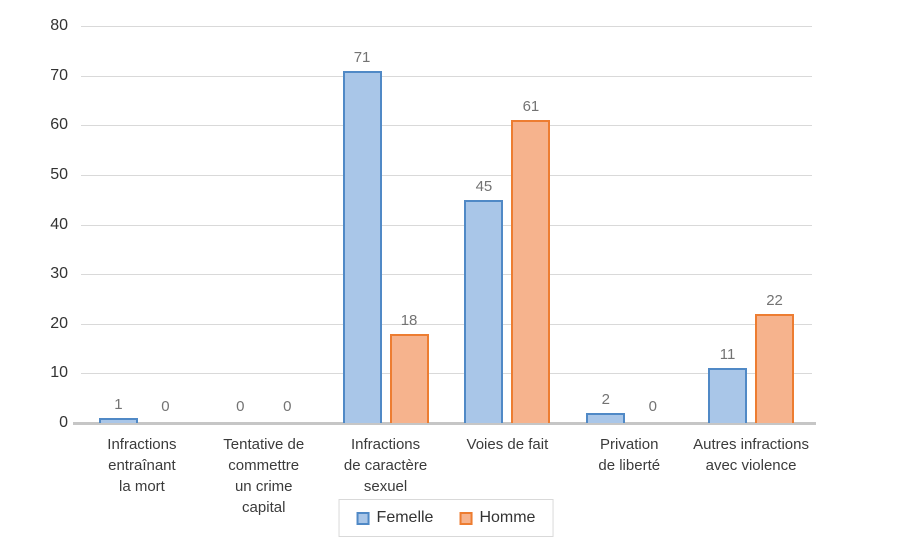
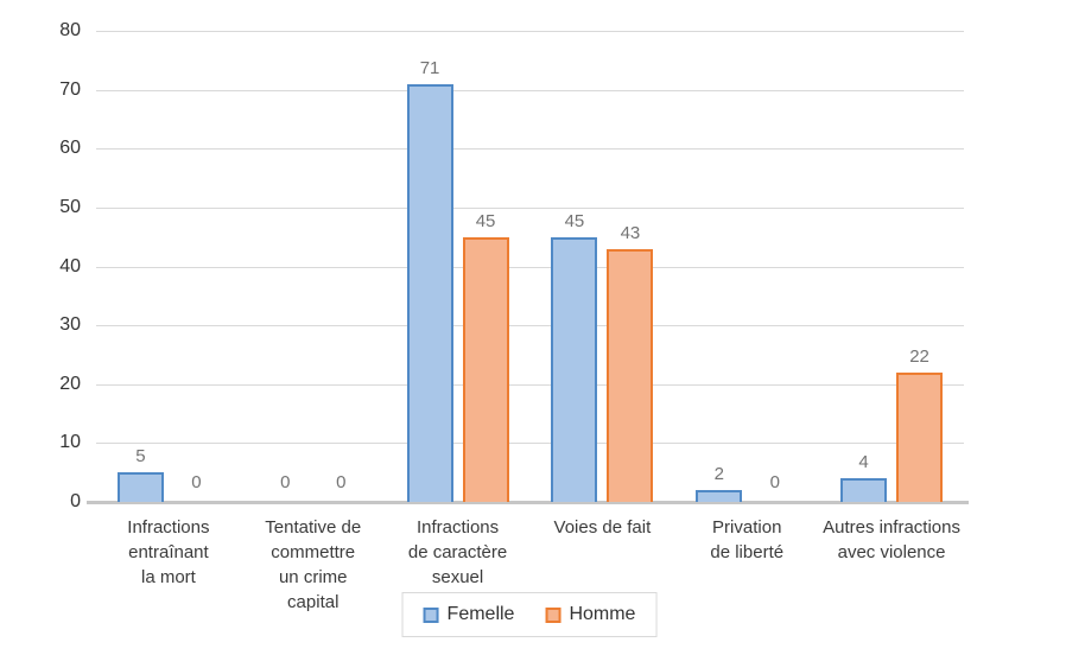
Femelle/Infractions entraînant la mort: 1 -> 5
Homme/Infractions de caractère sexuel: 18 -> 45
Homme/Voies de fait: 61 -> 43
Femelle/Autres infractions avec violence: 11 -> 4
